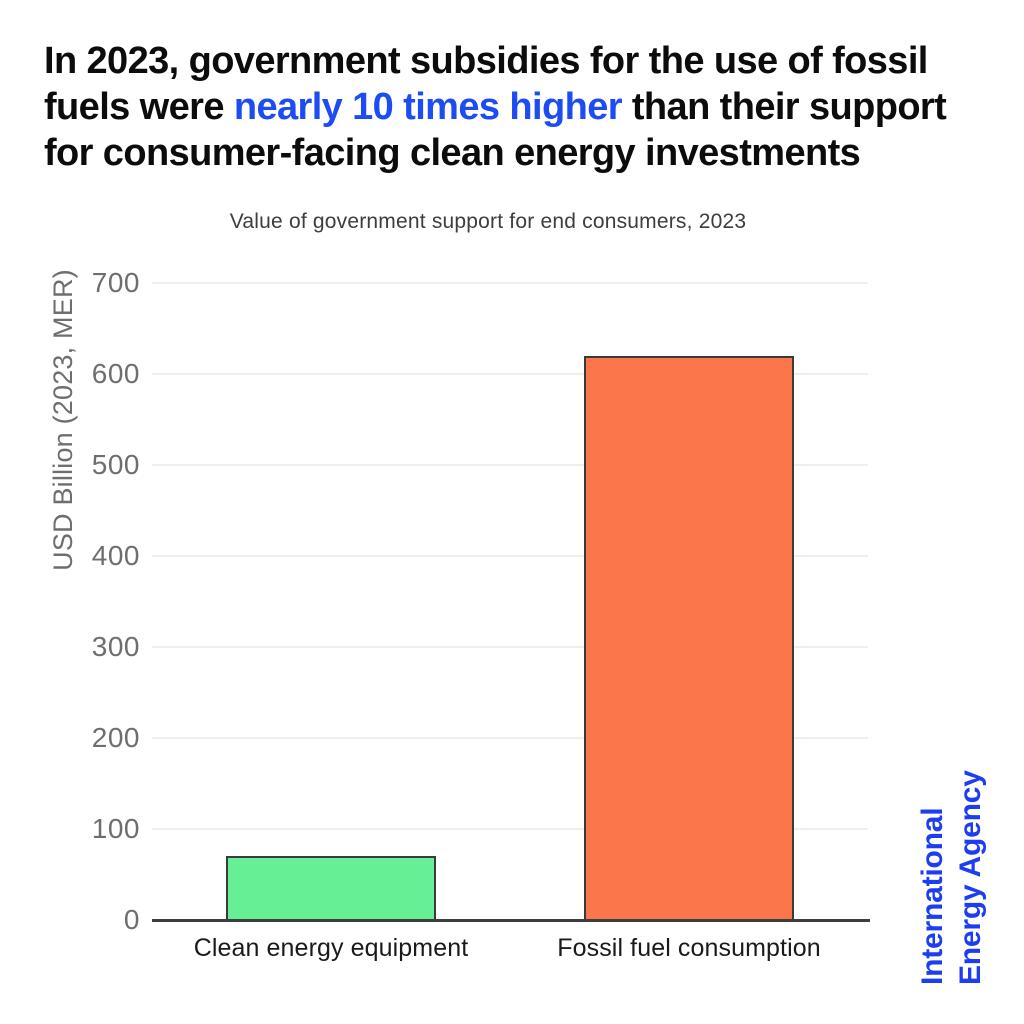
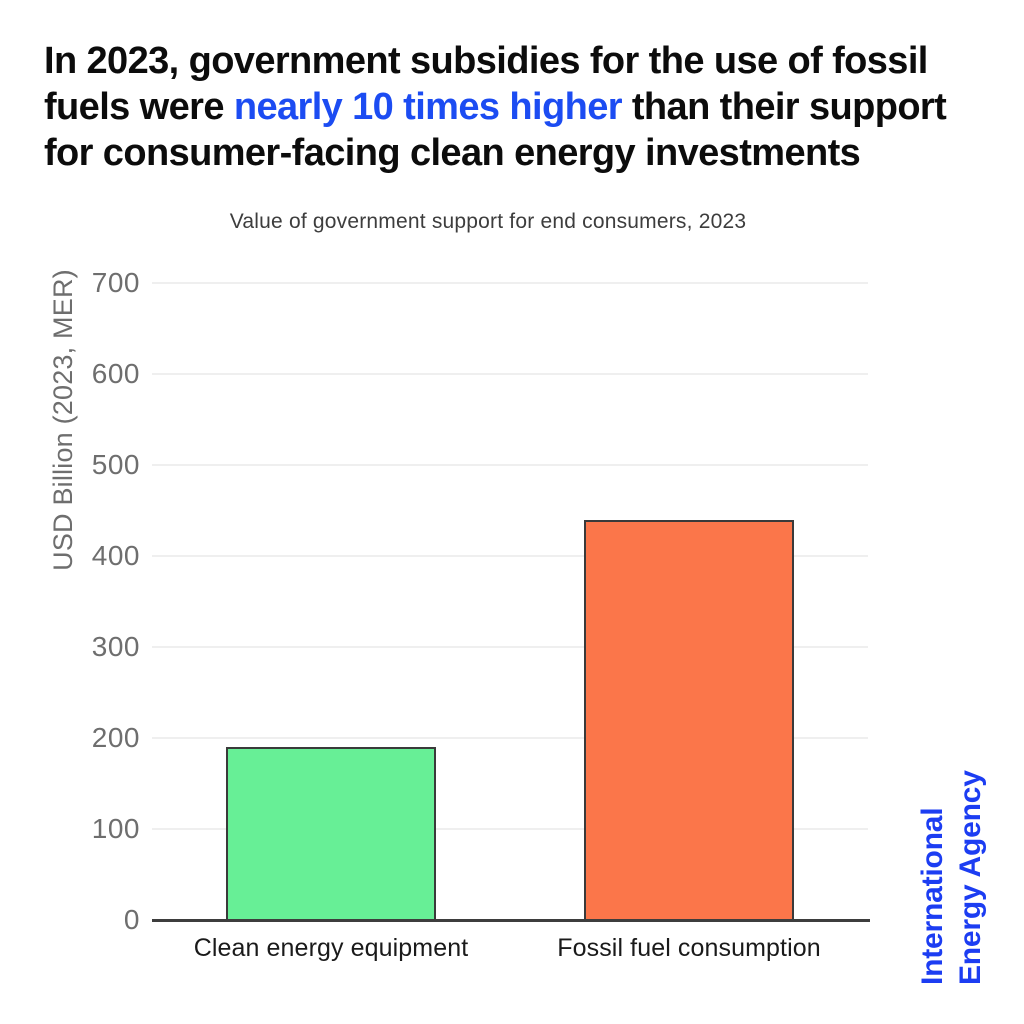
Clean energy equipment: 70 -> 190
Fossil fuel consumption: 620 -> 440
